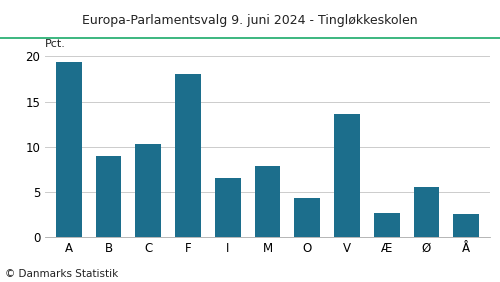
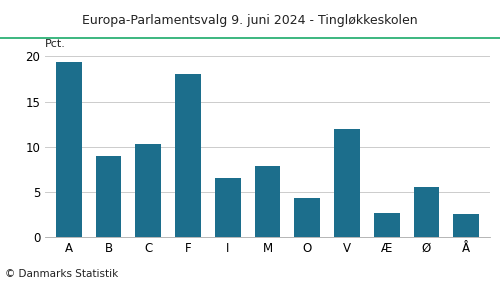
V: 13.6 -> 12.0
